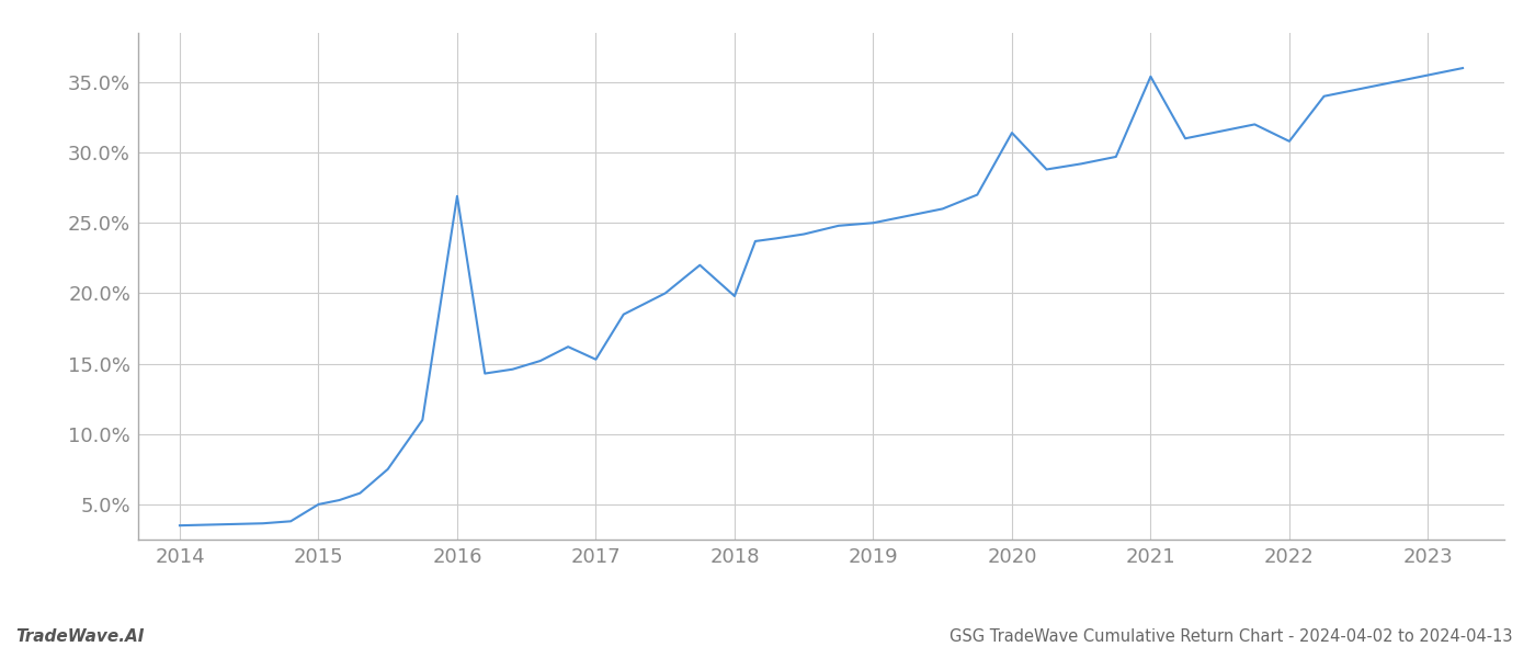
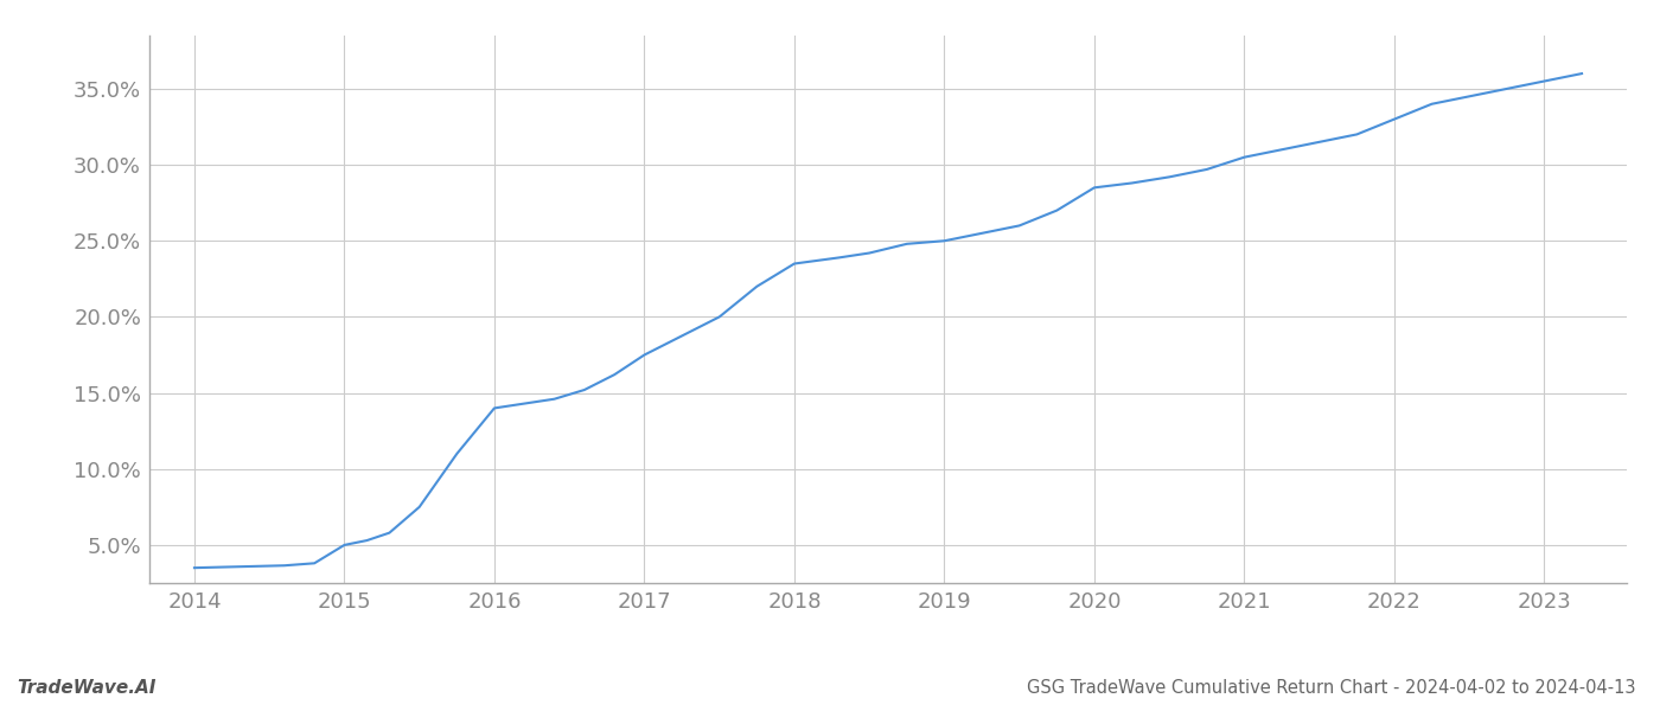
2016: 26.9% -> 14.0%
2017: 15.3% -> 17.5%
2018: 19.8% -> 23.5%
2020: 31.4% -> 28.5%
2021: 35.4% -> 30.5%
2022: 30.8% -> 33.0%
